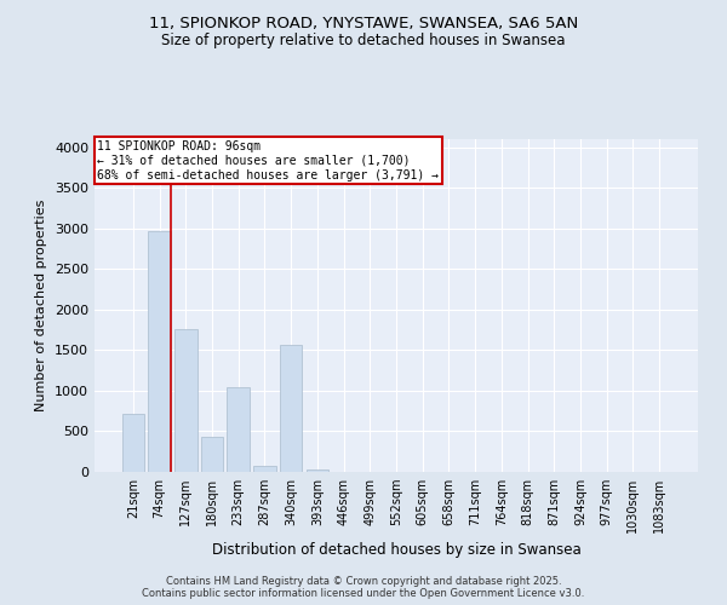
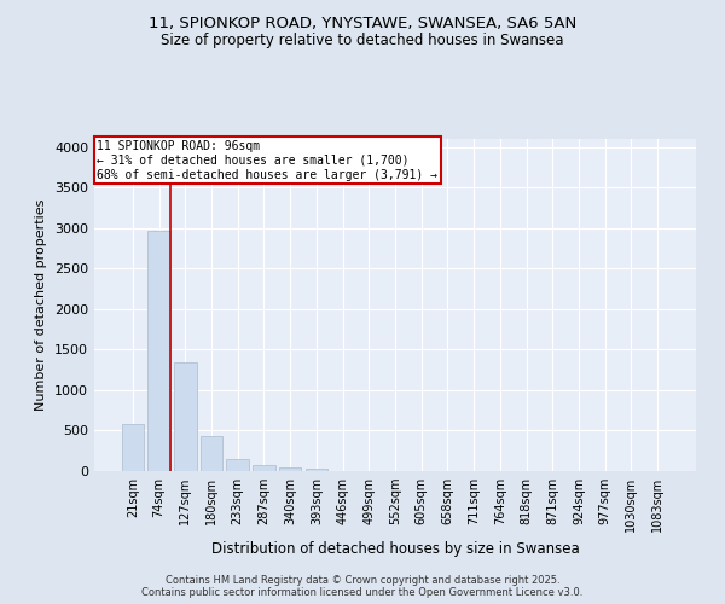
21sqm: 720 -> 580
127sqm: 1760 -> 1340
233sqm: 1040 -> 160
340sqm: 1560 -> 40
